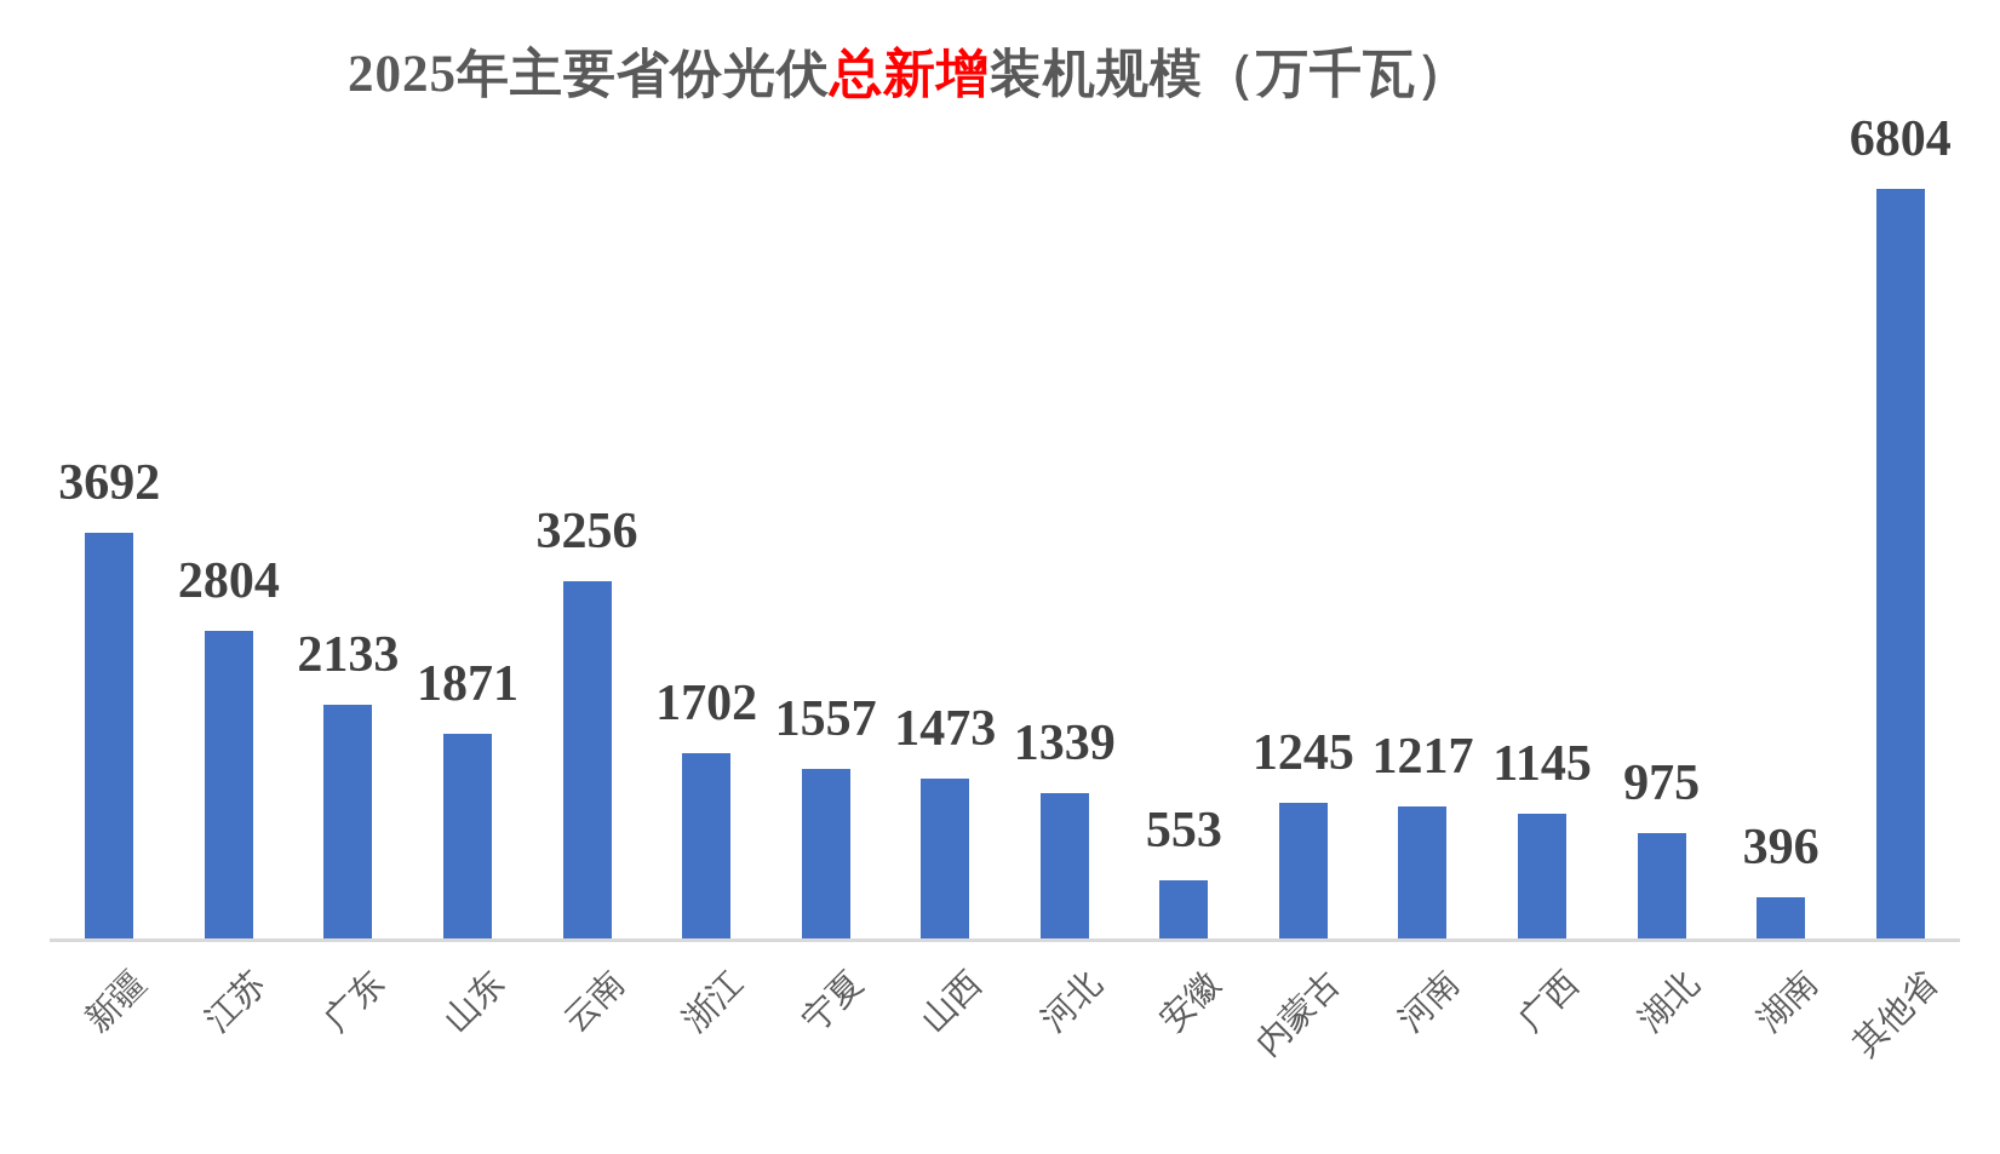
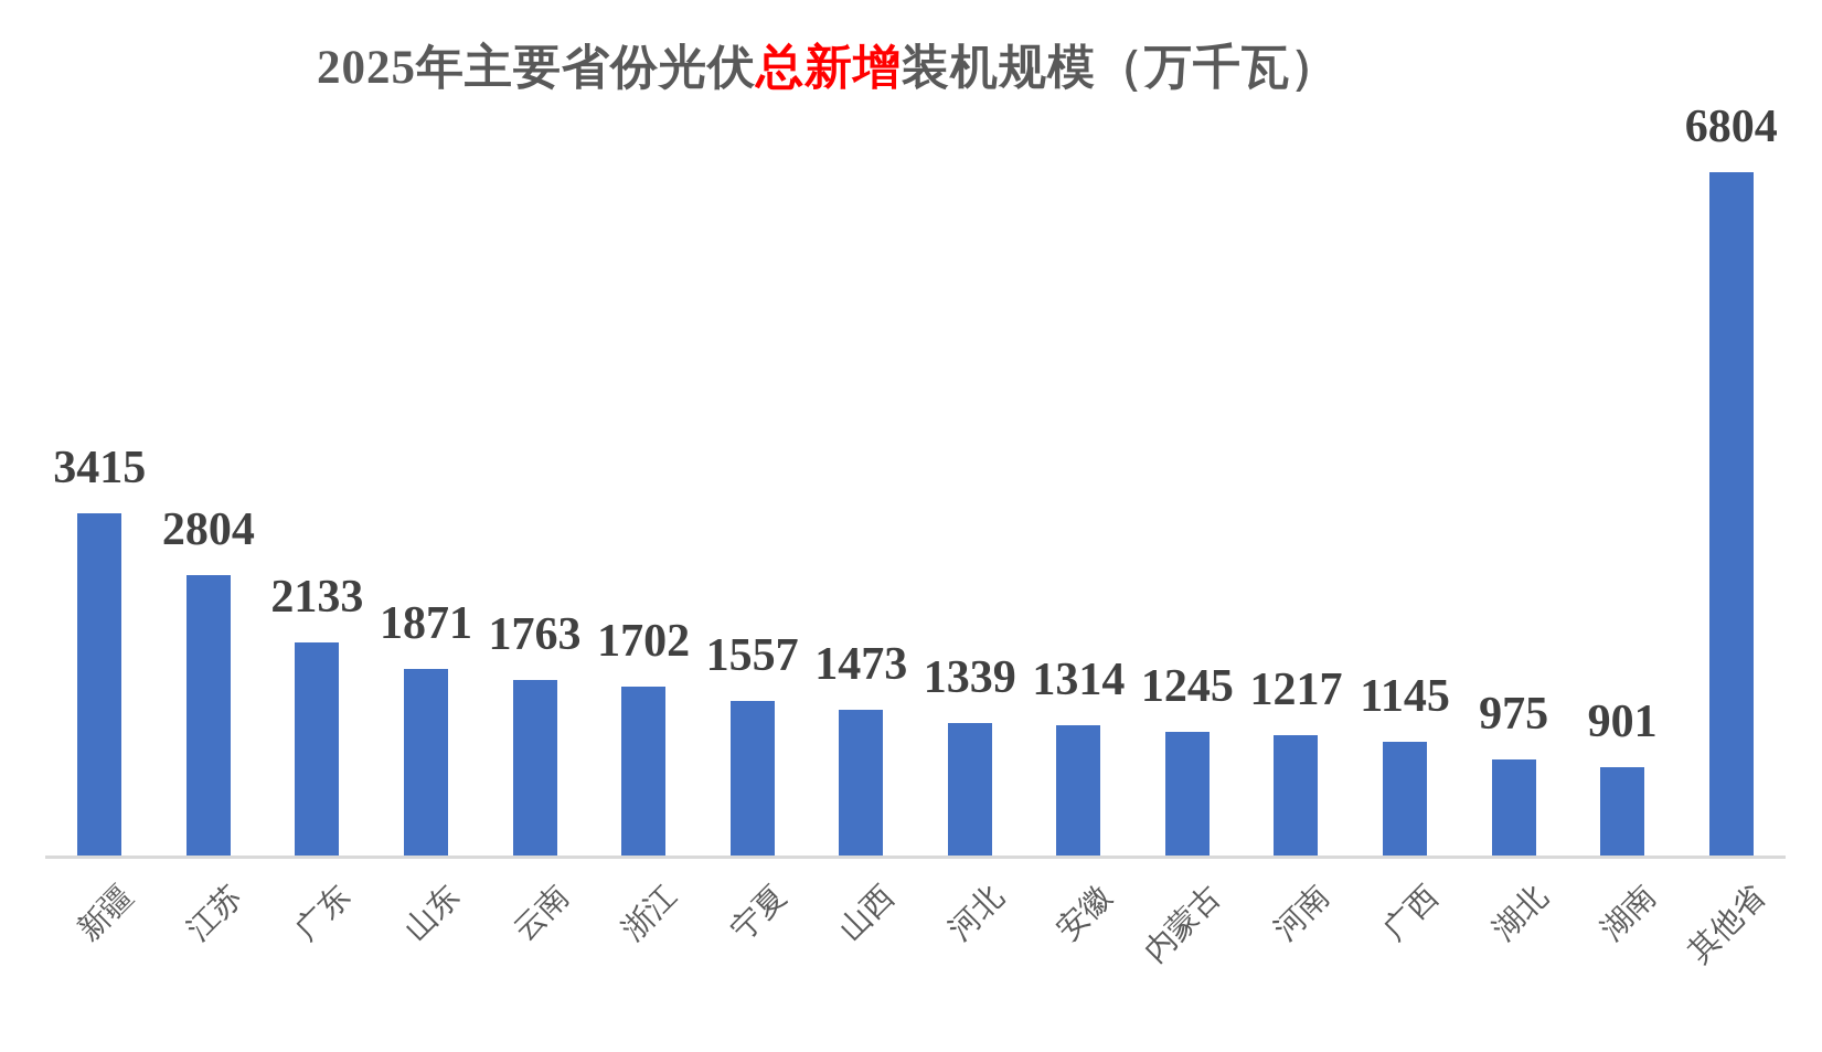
新疆: 3692 -> 3415
云南: 3256 -> 1763
安徽: 553 -> 1314
湖南: 396 -> 901
